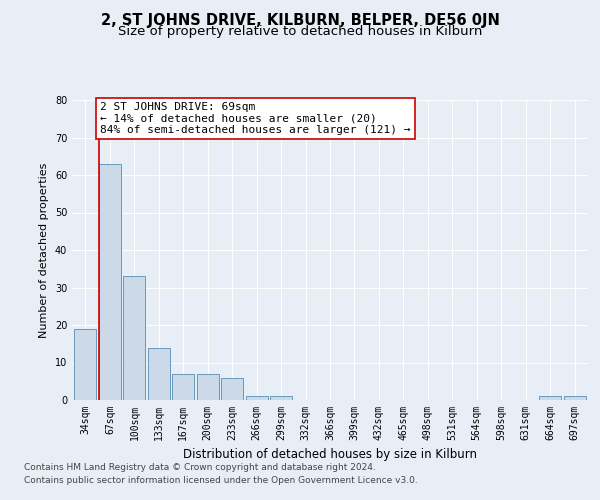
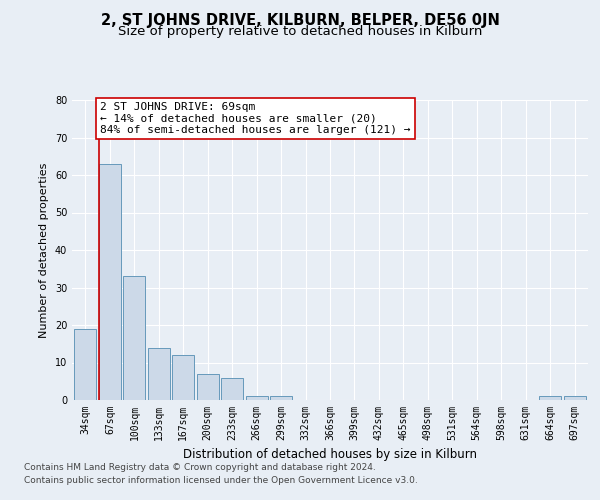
167sqm: 7 -> 12
